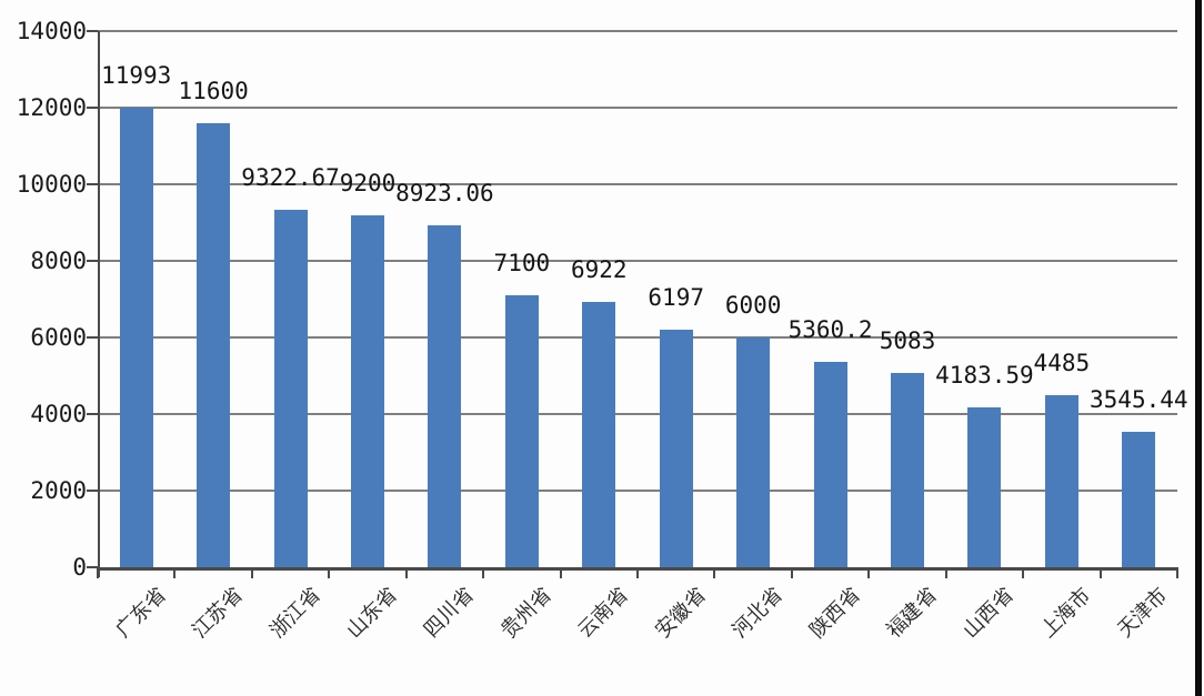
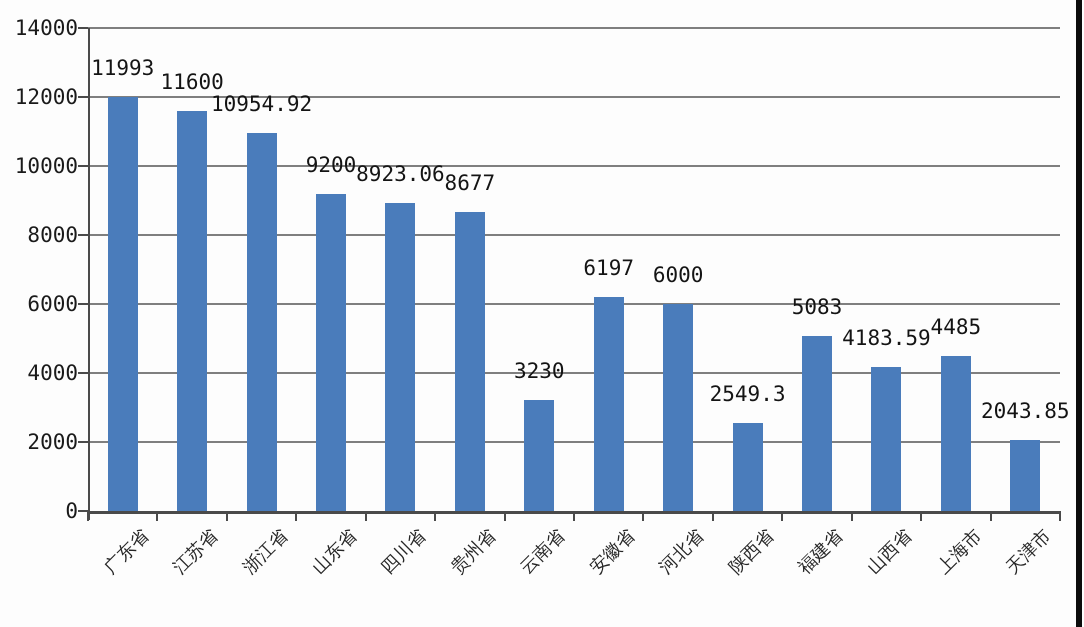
浙江省: 9322.67 -> 10954.92
贵州省: 7100 -> 8677
云南省: 6922 -> 3230
陕西省: 5360.2 -> 2549.3
天津市: 3545.44 -> 2043.85
